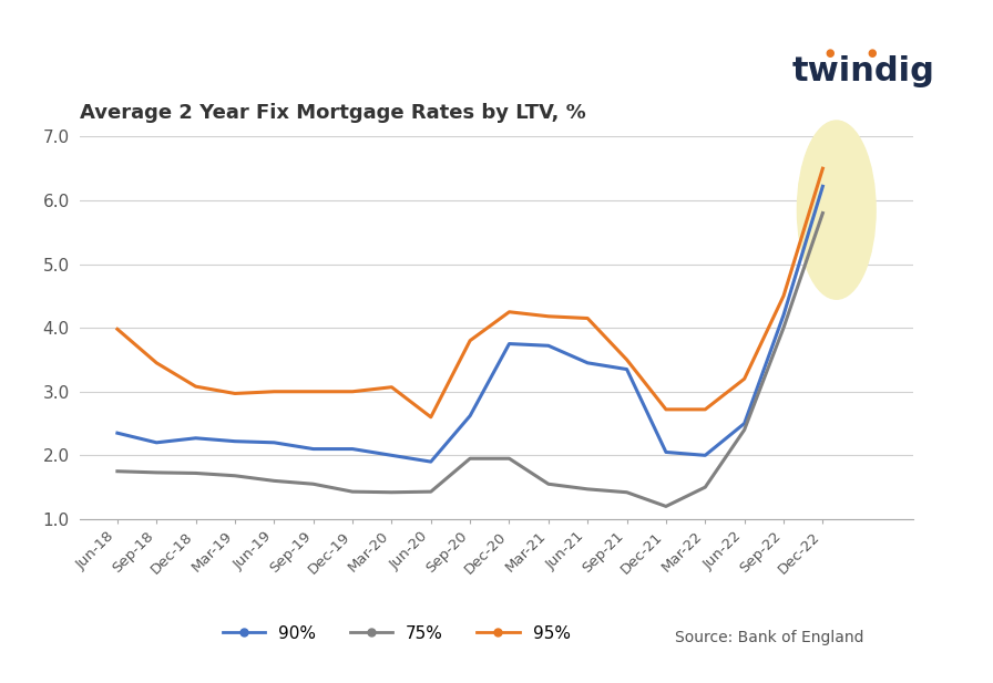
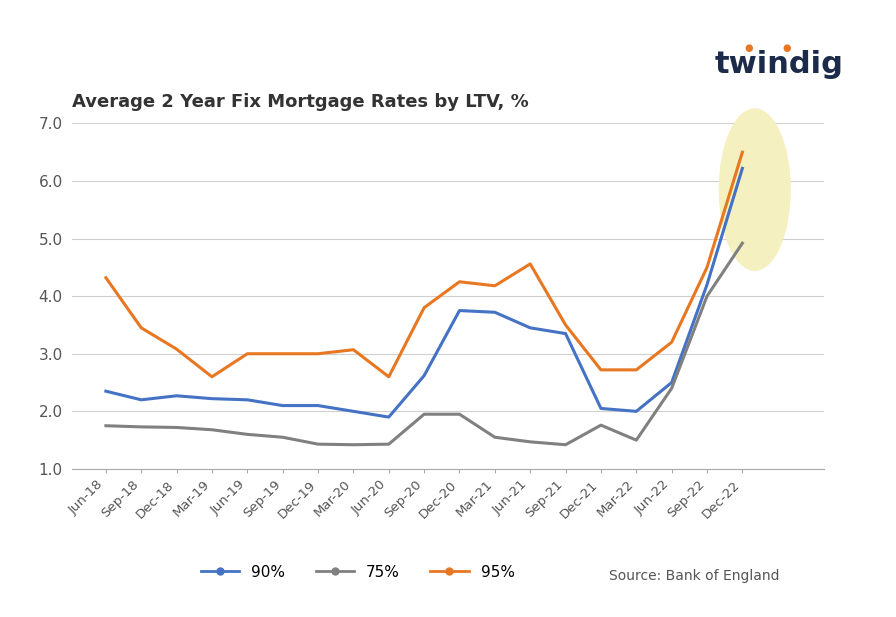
95%/Jun-18: 3.98 -> 4.32
95%/Mar-19: 2.97 -> 2.60
95%/Jun-21: 4.15 -> 4.56
75%/Dec-21: 1.20 -> 1.76
75%/Dec-22: 5.80 -> 4.92
